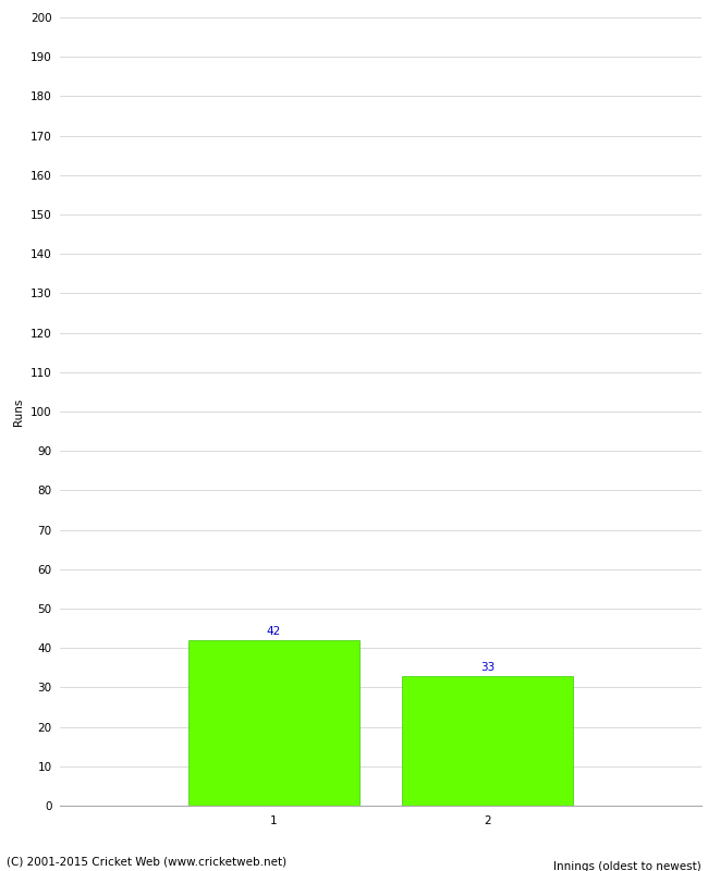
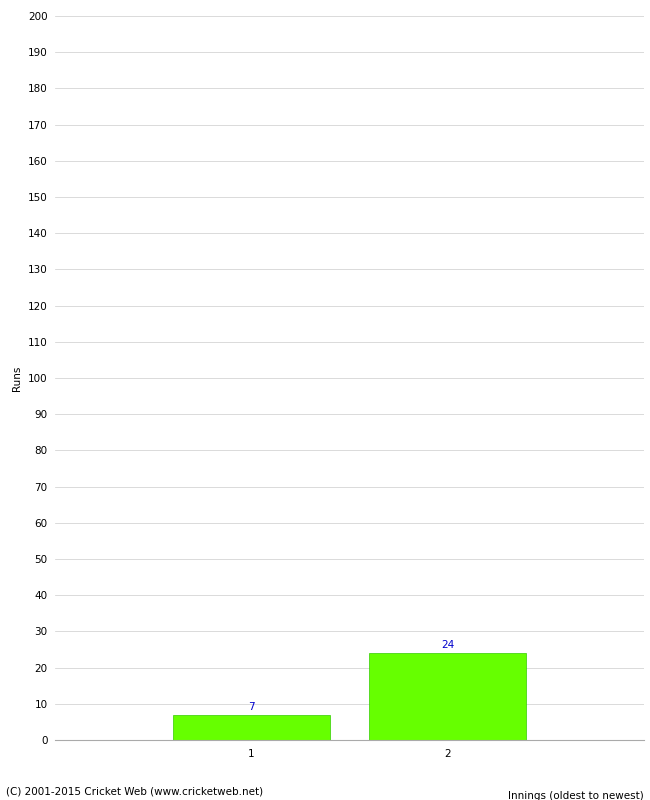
1: 42 -> 7
2: 33 -> 24
